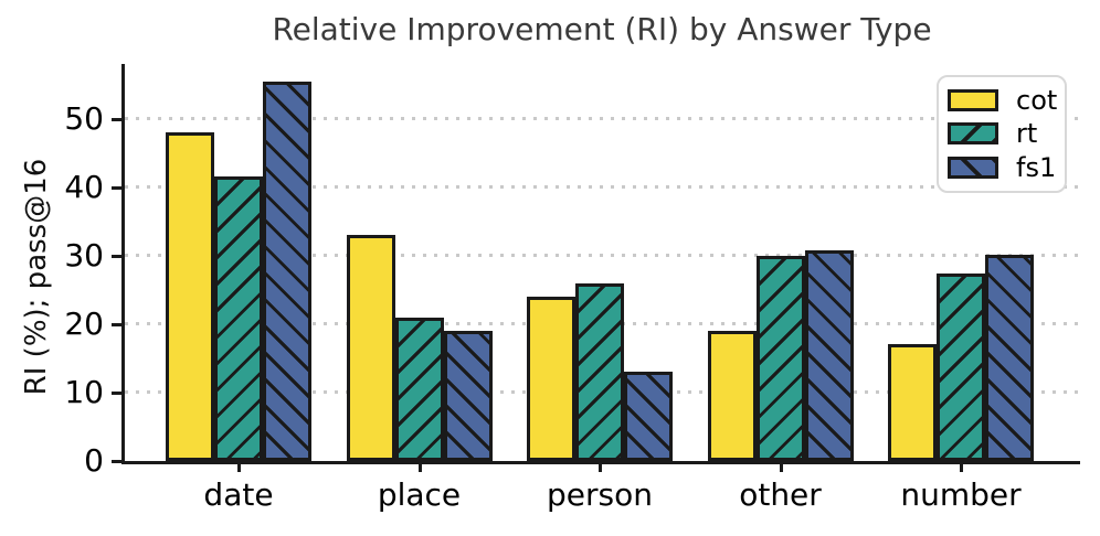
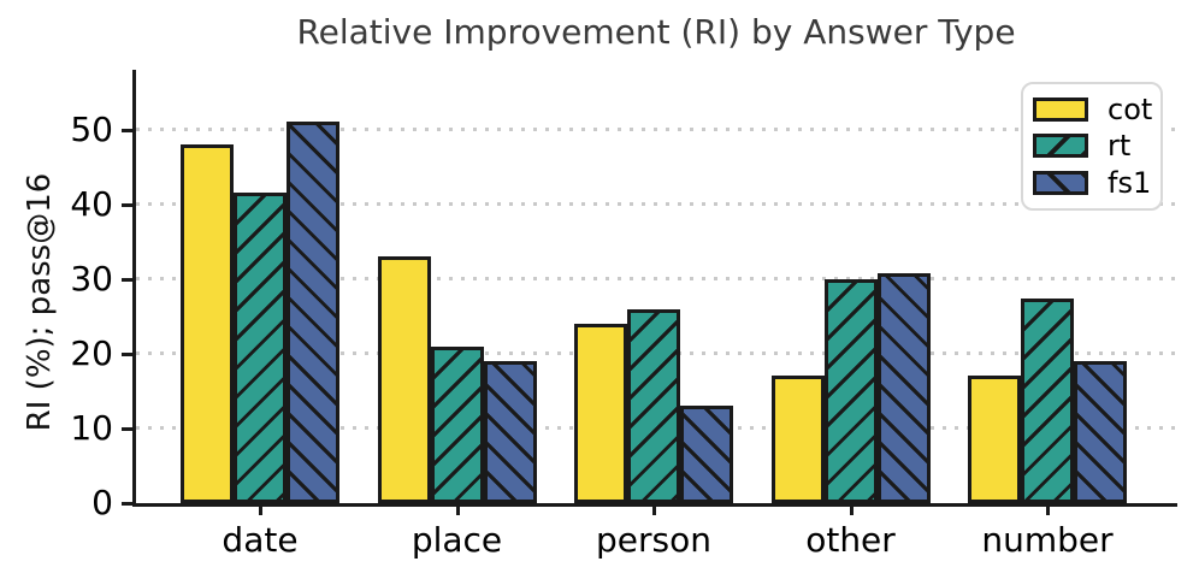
fs1/date: 56 -> 51
cot/other: 19 -> 17
fs1/number: 30 -> 19
